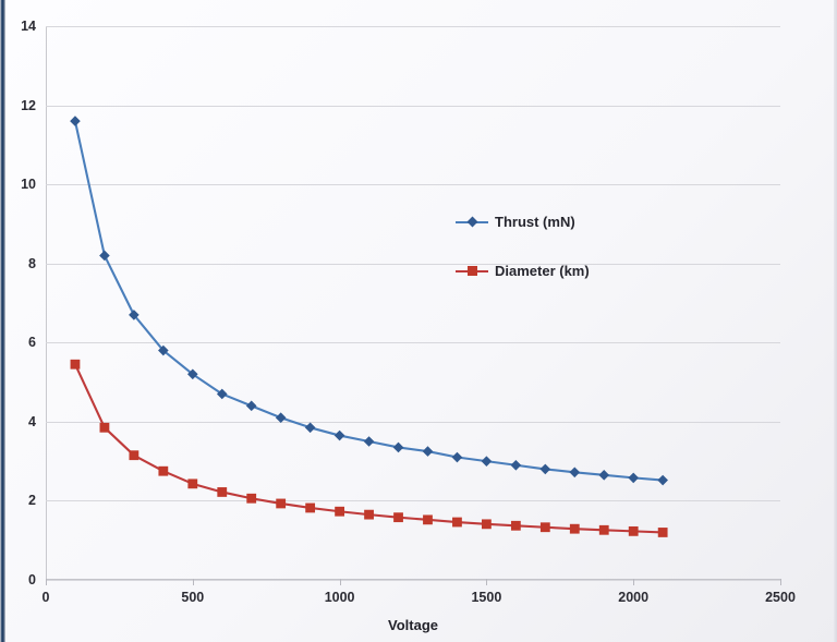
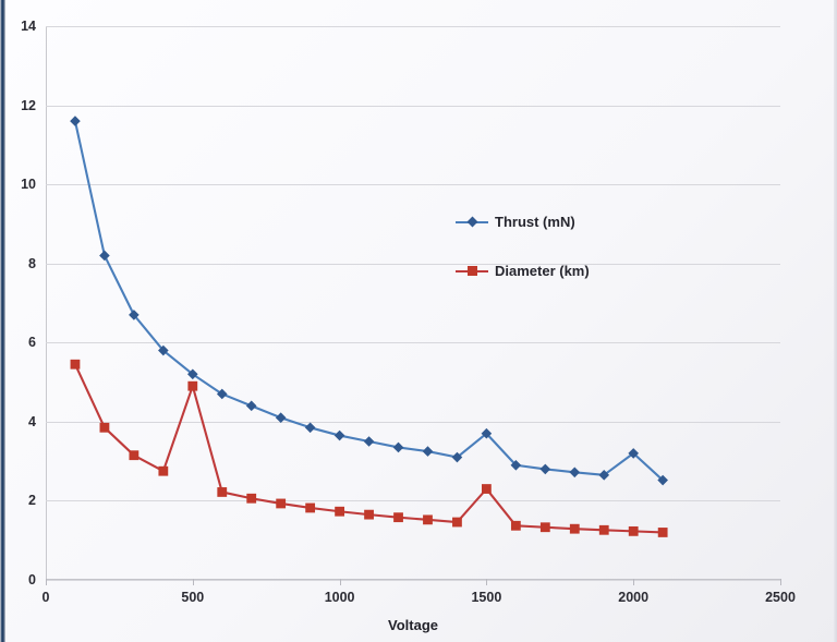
Diameter (km)/500: 2.4 -> 4.9
Thrust (mN)/1500: 3.0 -> 3.7
Diameter (km)/1500: 1.4 -> 2.3
Thrust (mN)/2000: 2.6 -> 3.2
